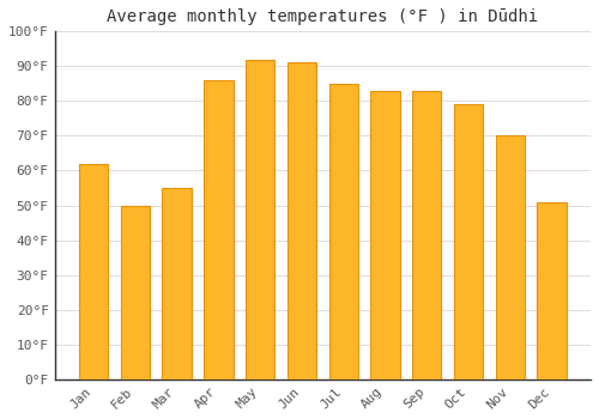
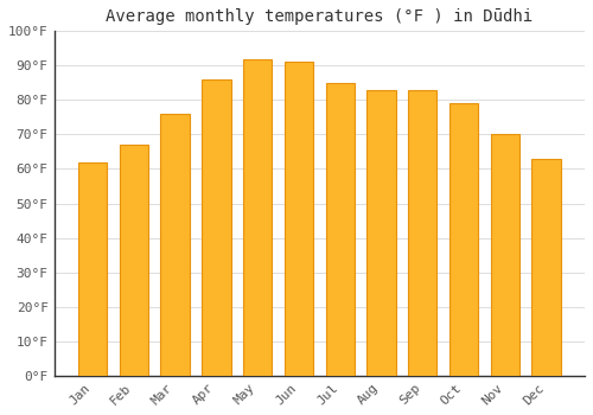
Feb: 50°F -> 67°F
Mar: 55°F -> 76°F
Dec: 51°F -> 63°F
